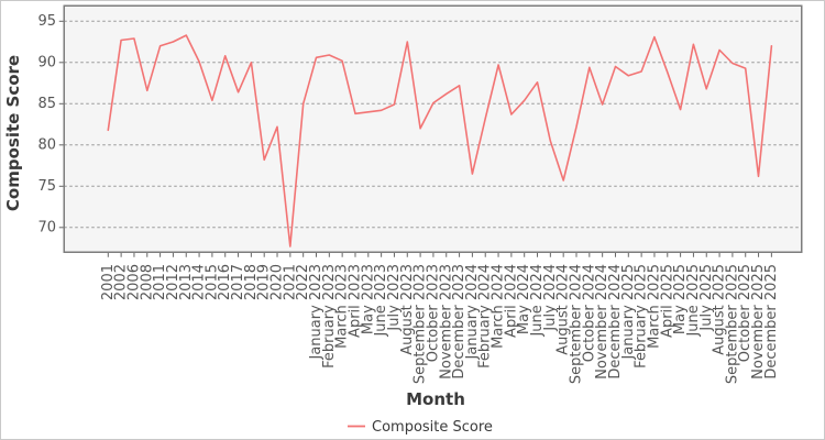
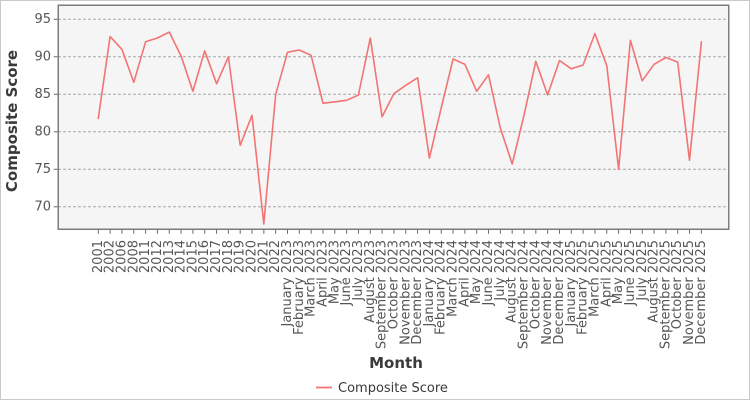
2006: 93 -> 91
April 2024: 84 -> 89
May 2025: 84 -> 75
August 2025: 92 -> 89
